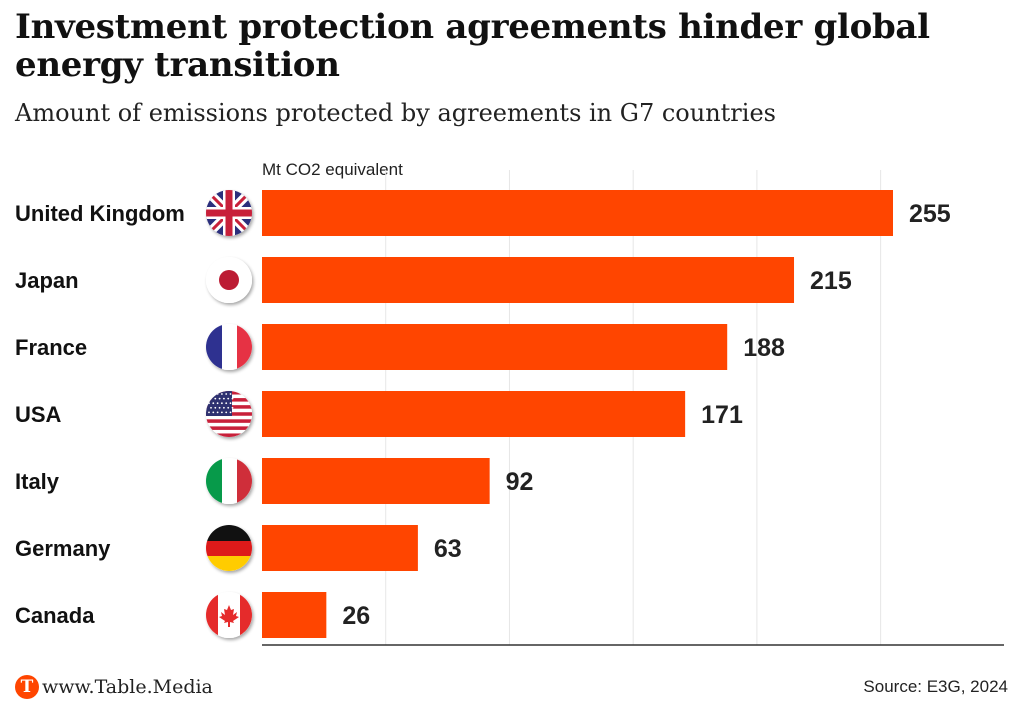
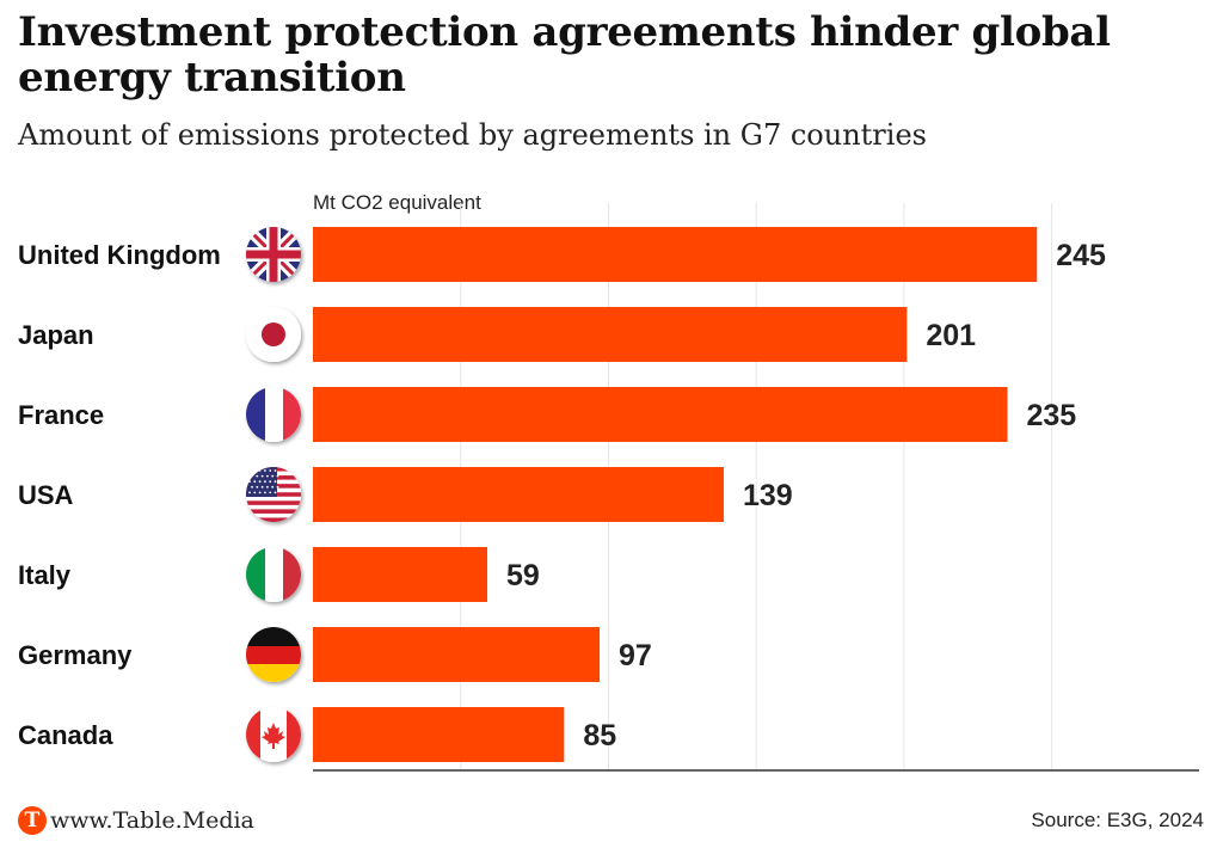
United Kingdom: 255 -> 245
Japan: 215 -> 201
France: 188 -> 235
USA: 171 -> 139
Italy: 92 -> 59
Germany: 63 -> 97
Canada: 26 -> 85
